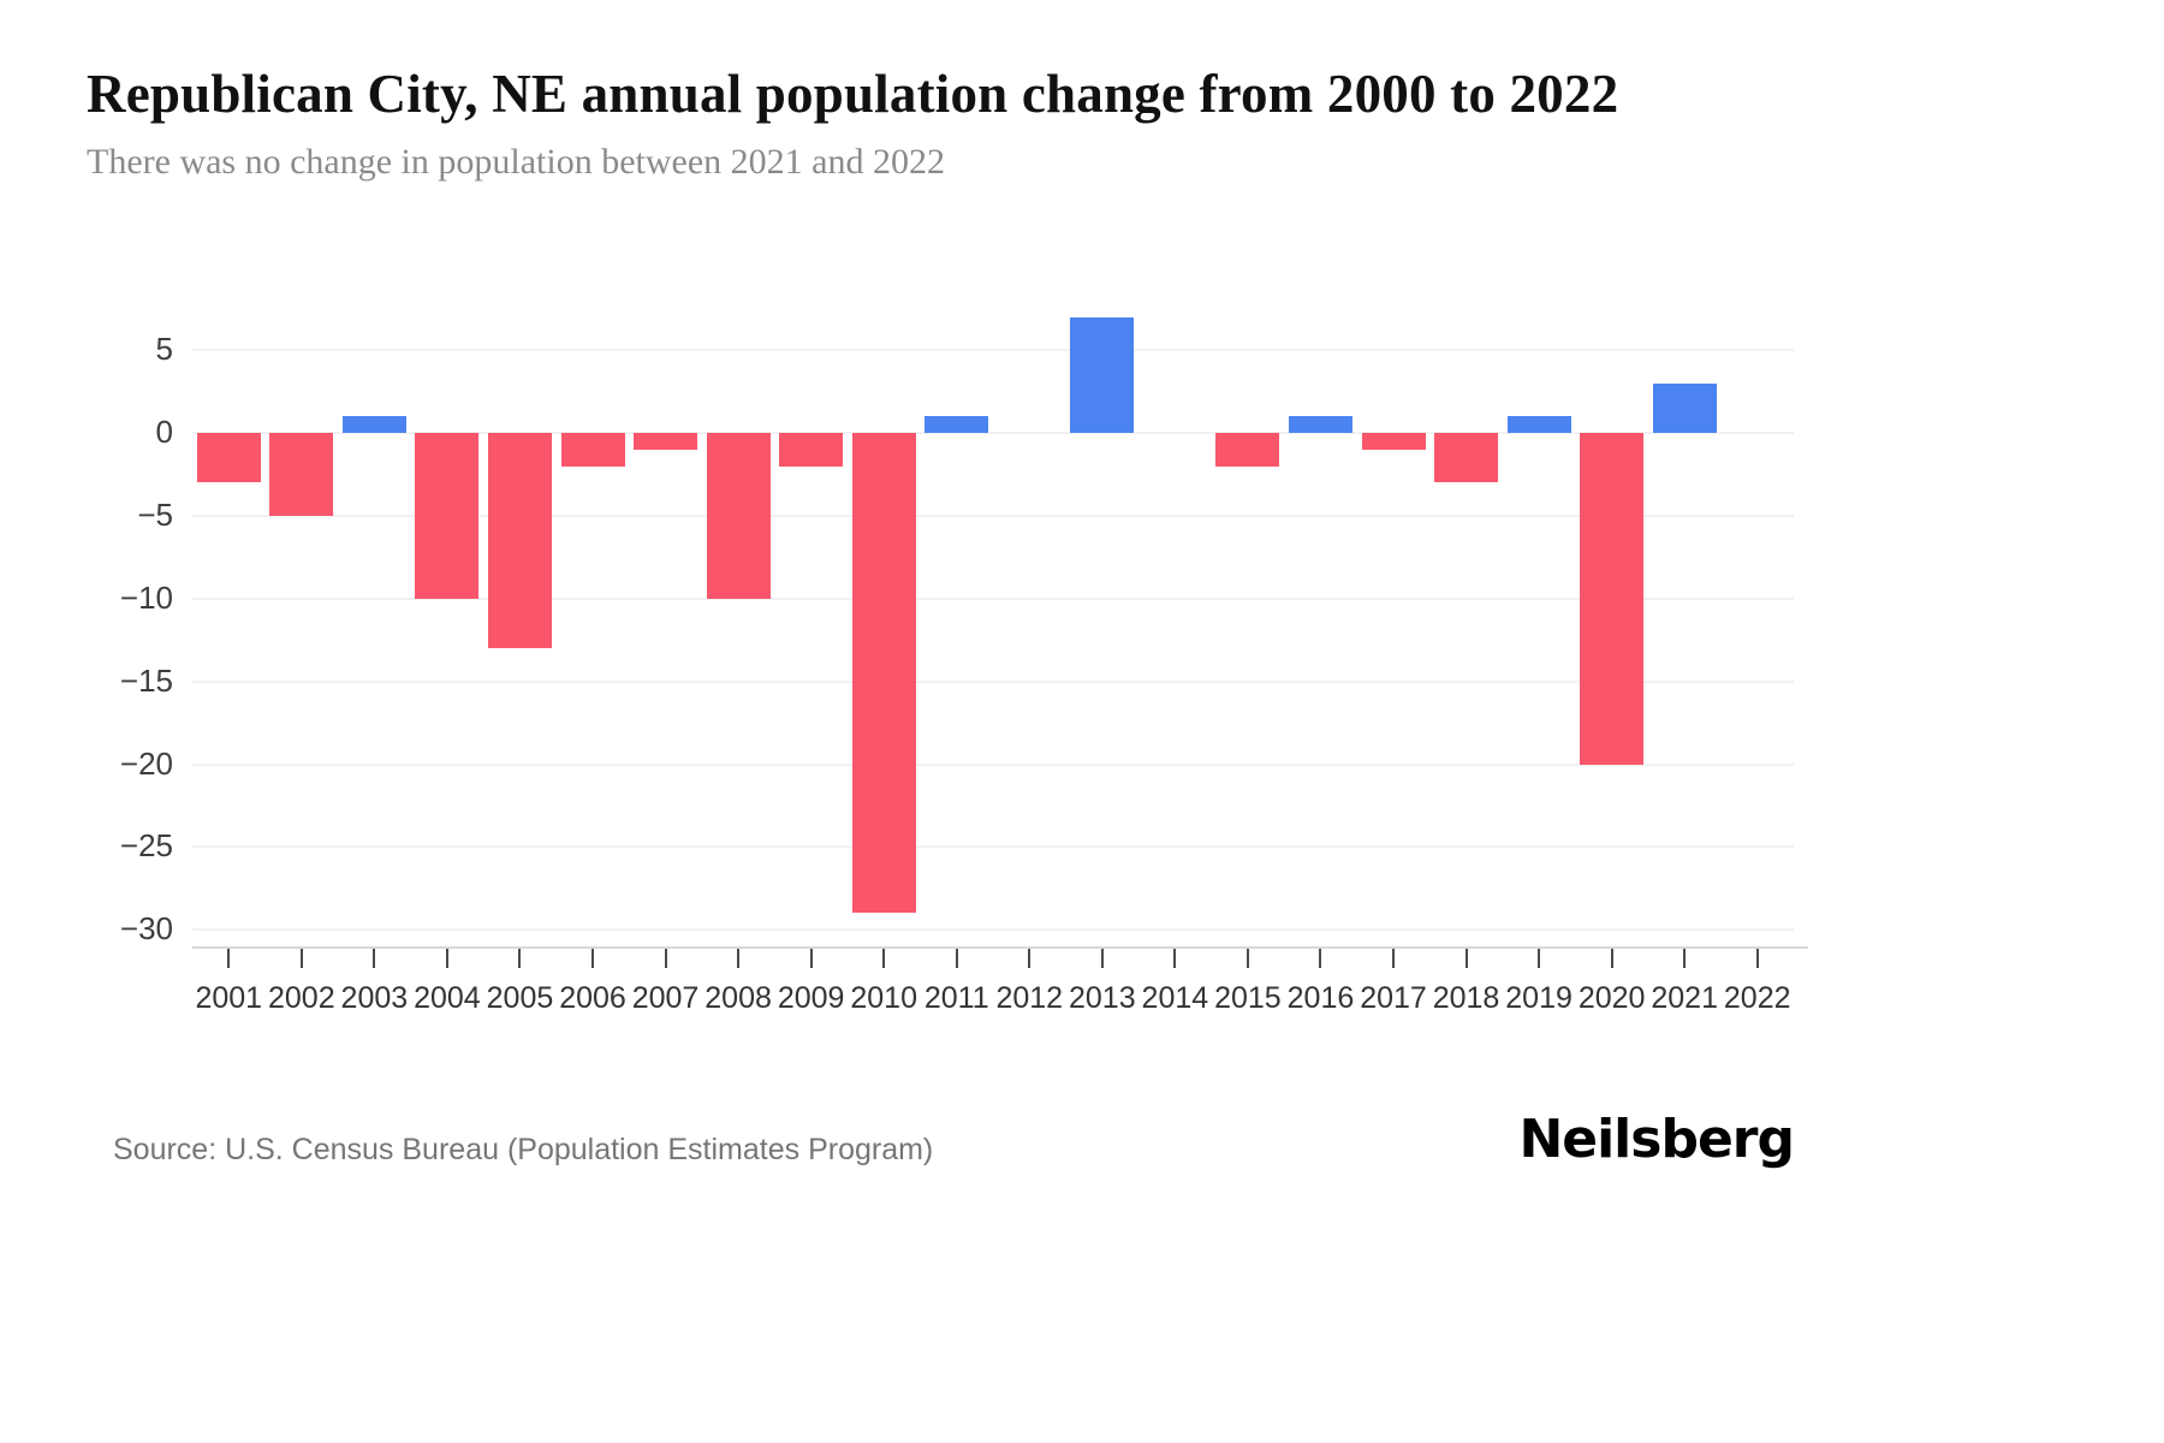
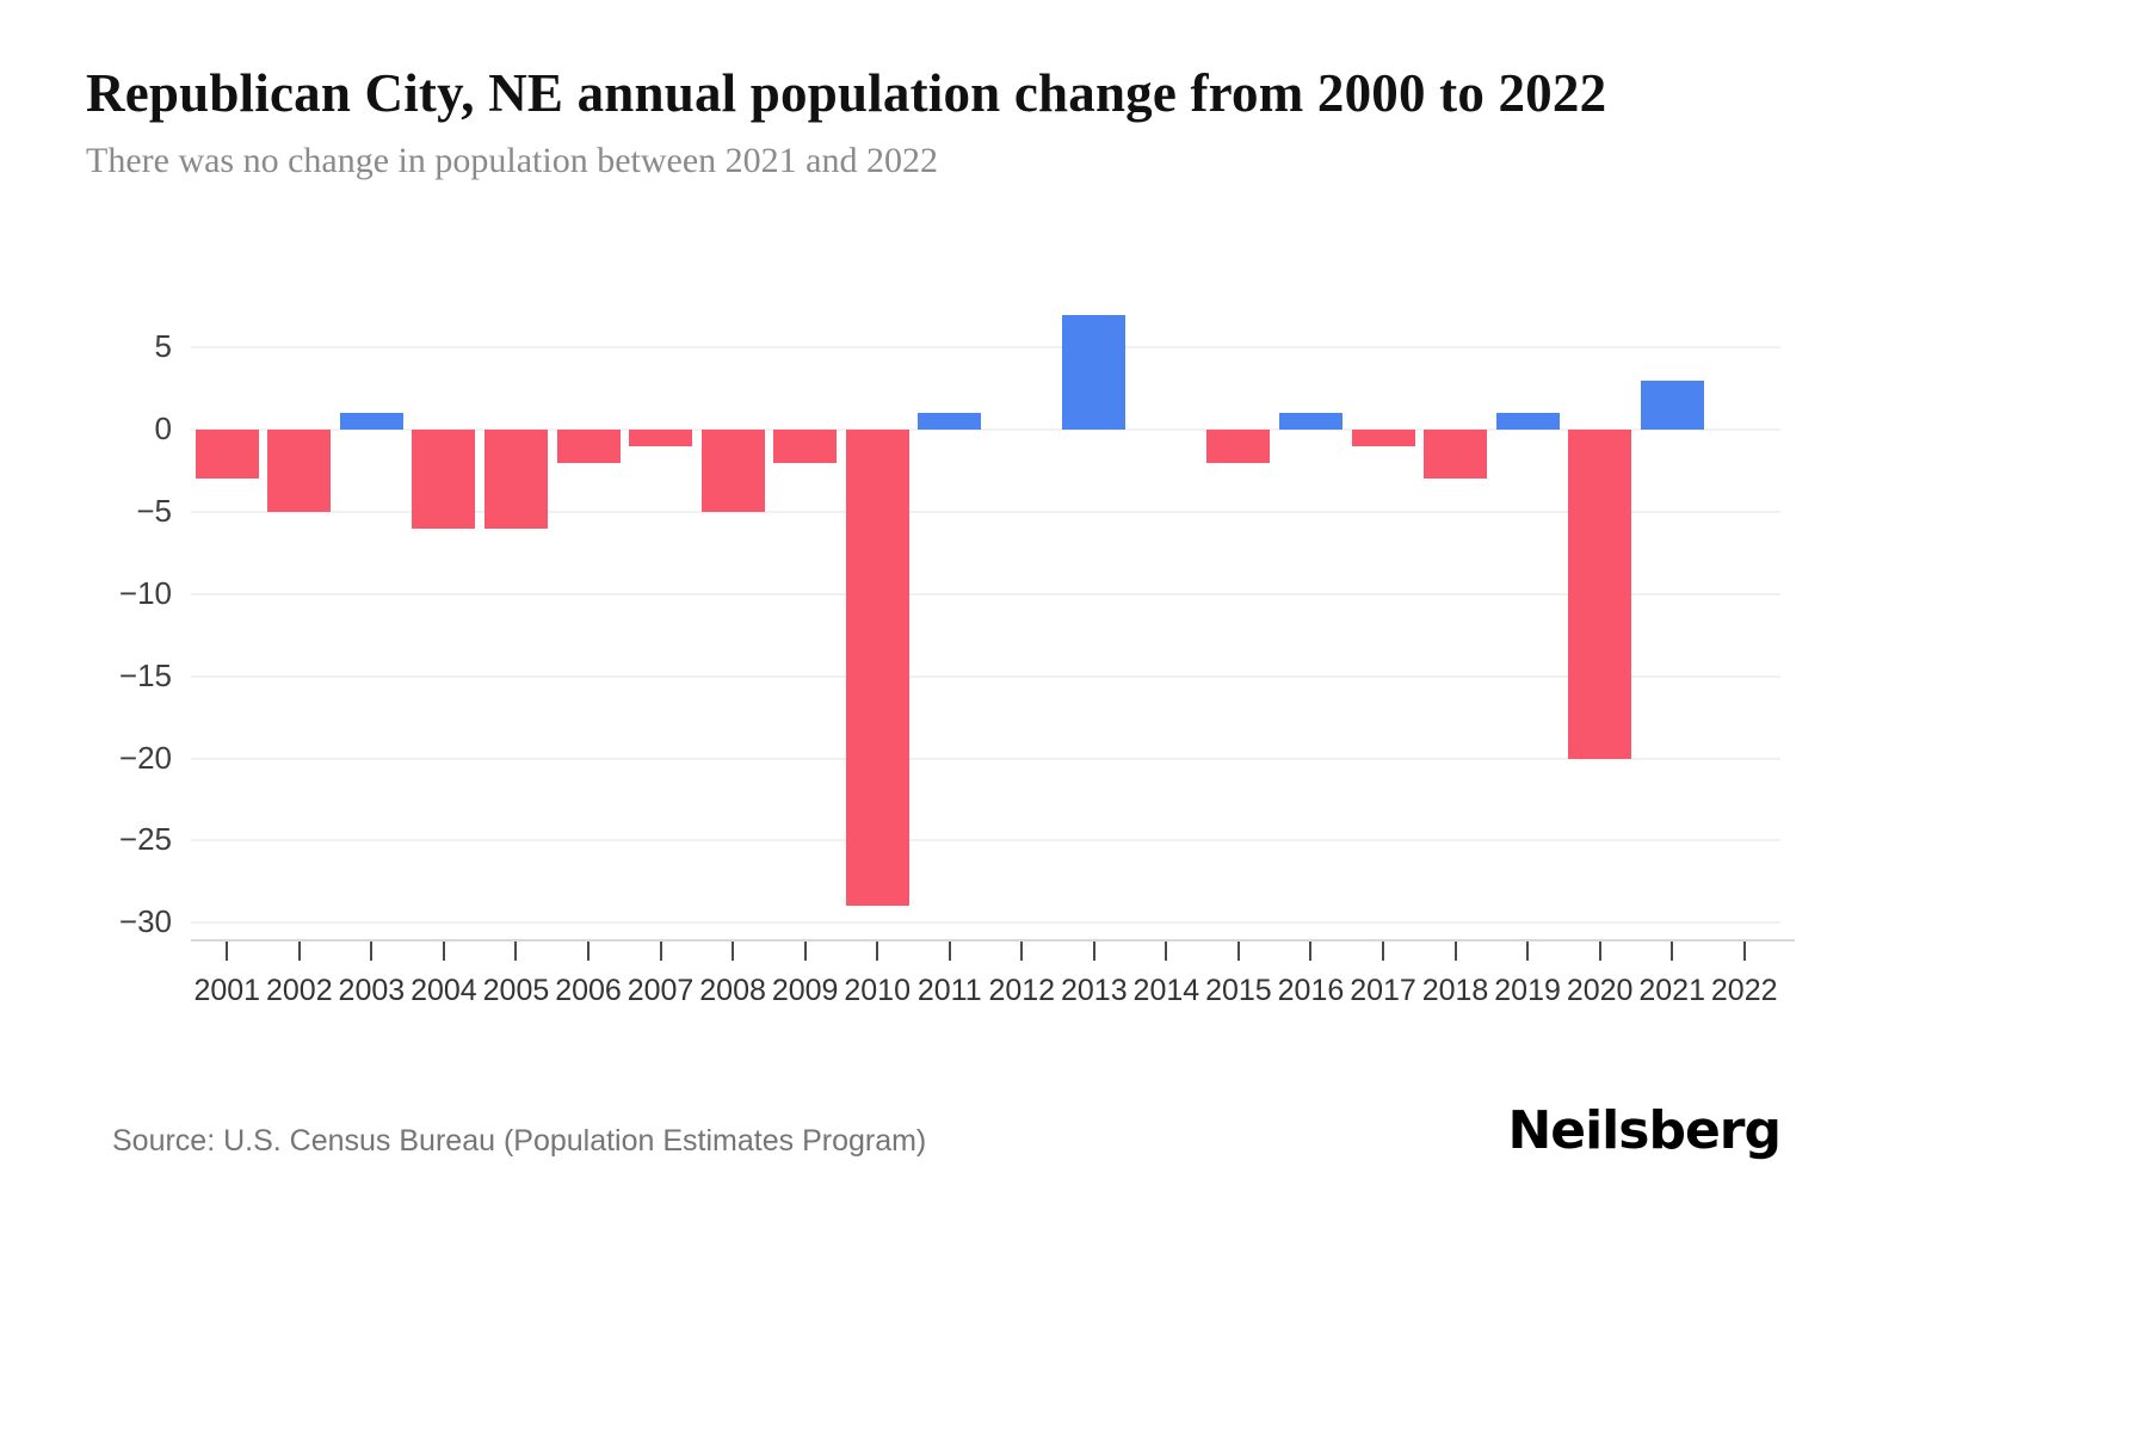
2004: -10 -> -6
2005: -13 -> -6
2008: -10 -> -5
